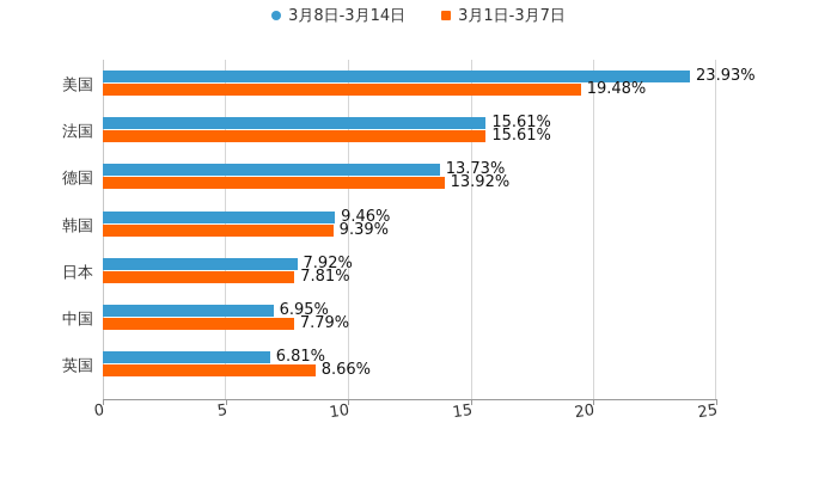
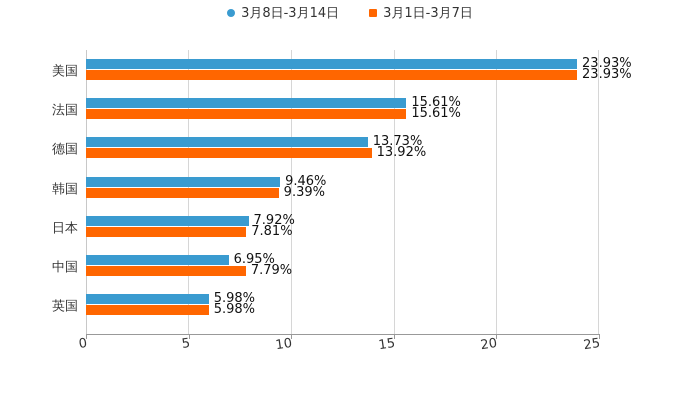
3月1日-3月7日/美国: 19.48% -> 23.93%
3月8日-3月14日/英国: 6.81% -> 5.98%
3月1日-3月7日/英国: 8.66% -> 5.98%
